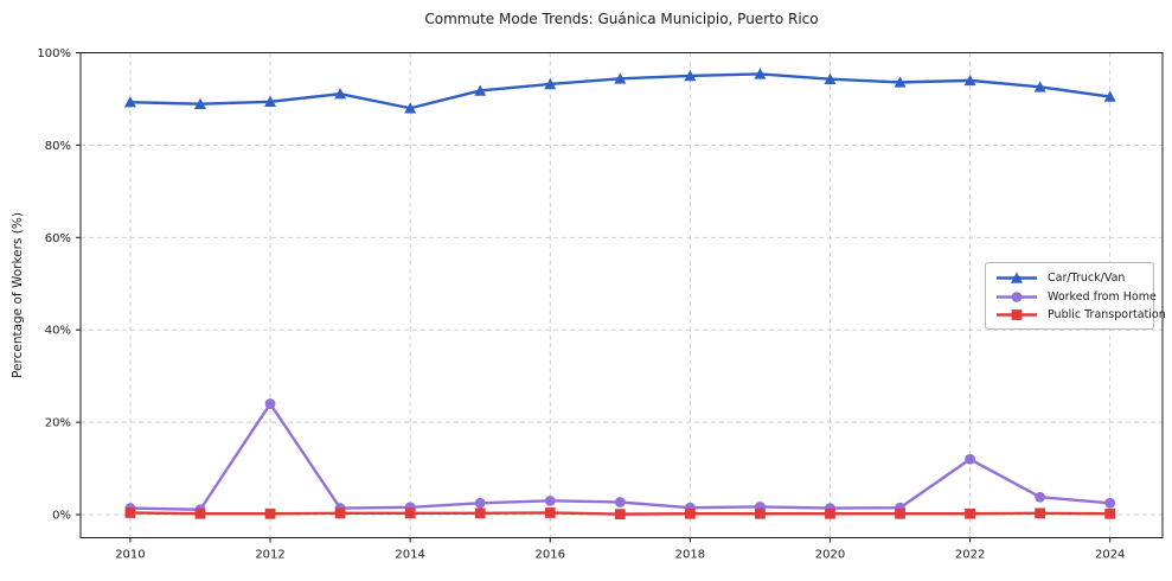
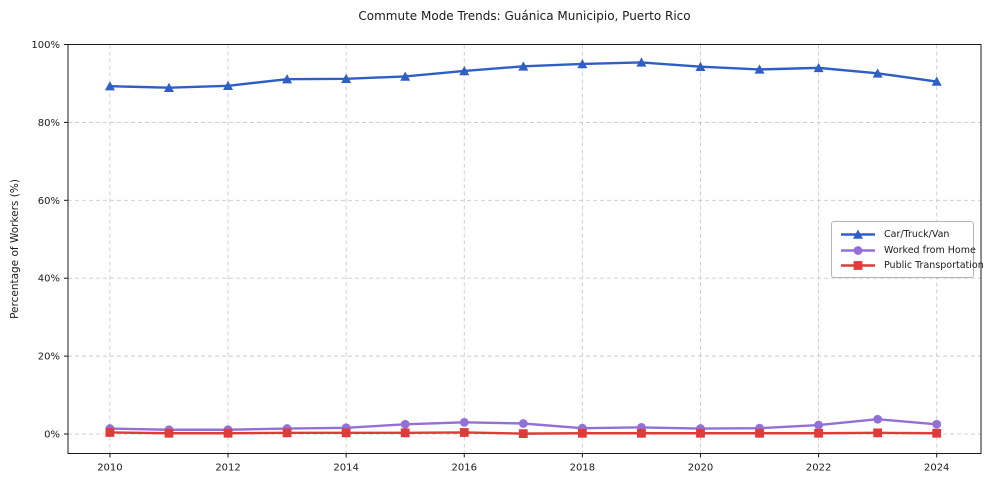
Worked from Home/2012: 24% -> 1%
Car/Truck/Van/2014: 88% -> 91%
Worked from Home/2022: 12% -> 2%
